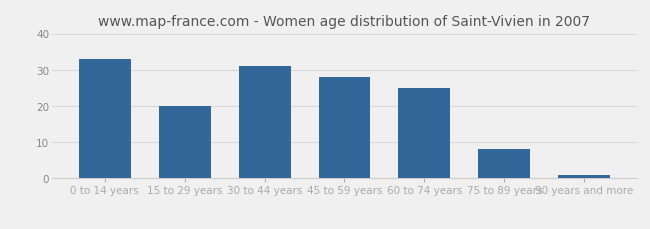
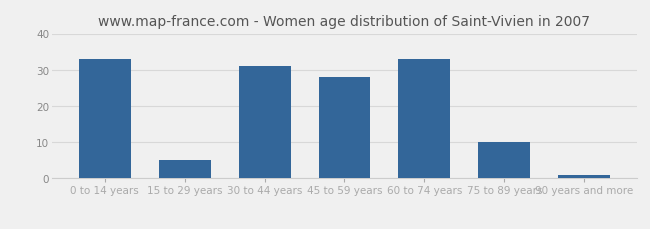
15 to 29 years: 20 -> 5
60 to 74 years: 25 -> 33
75 to 89 years: 8 -> 10
